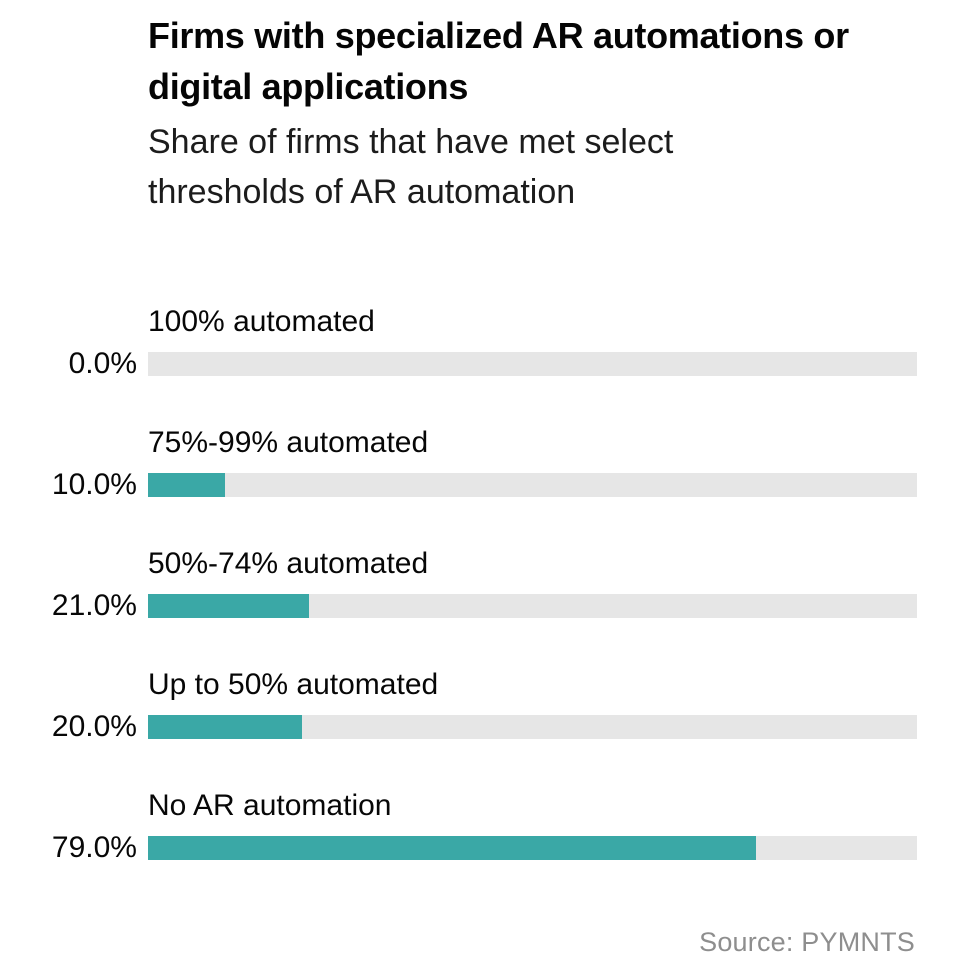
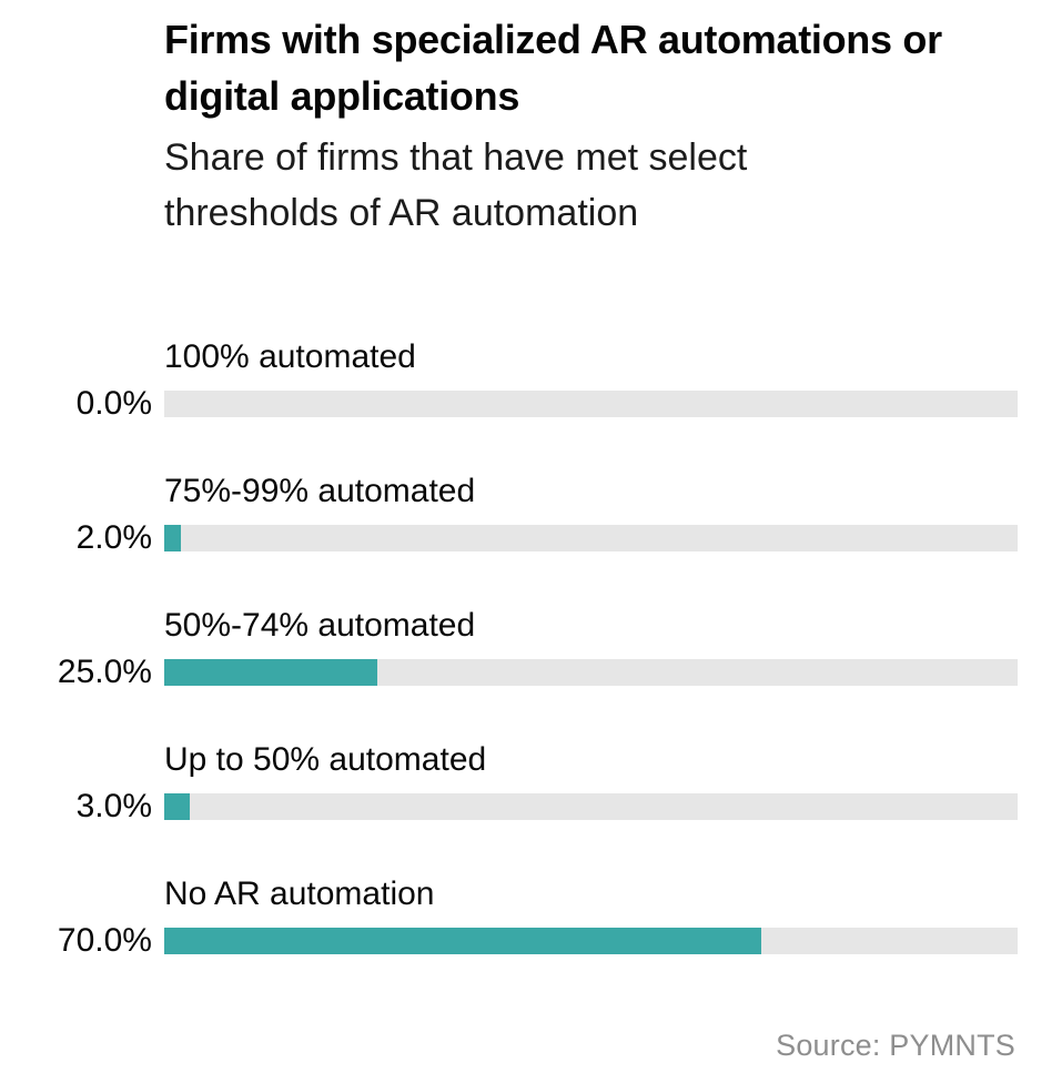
75%-99% automated: 10.0% -> 2.0%
50%-74% automated: 21.0% -> 25.0%
Up to 50% automated: 20.0% -> 3.0%
No AR automation: 79.0% -> 70.0%
